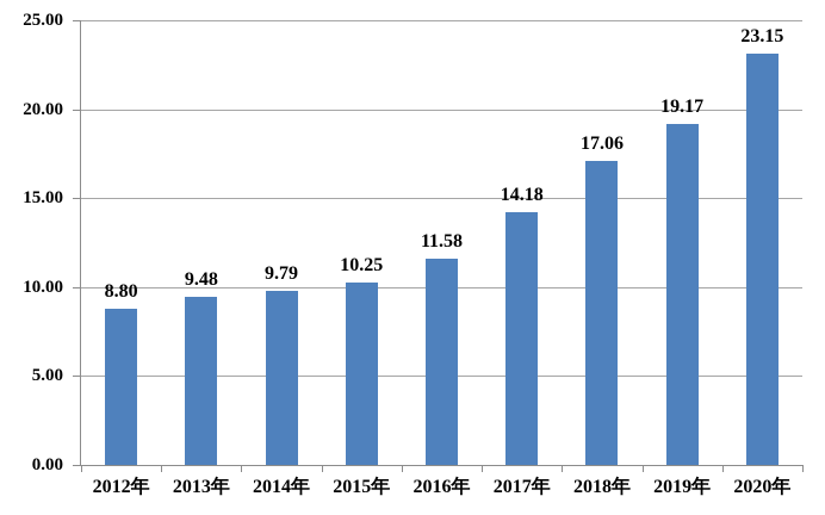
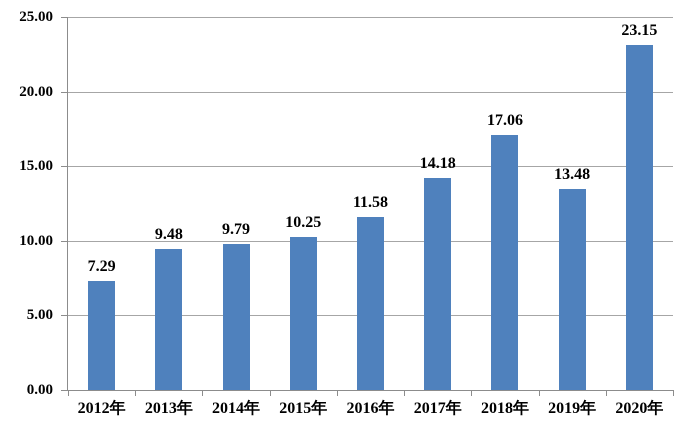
2012年: 8.80 -> 7.29
2019年: 19.17 -> 13.48
